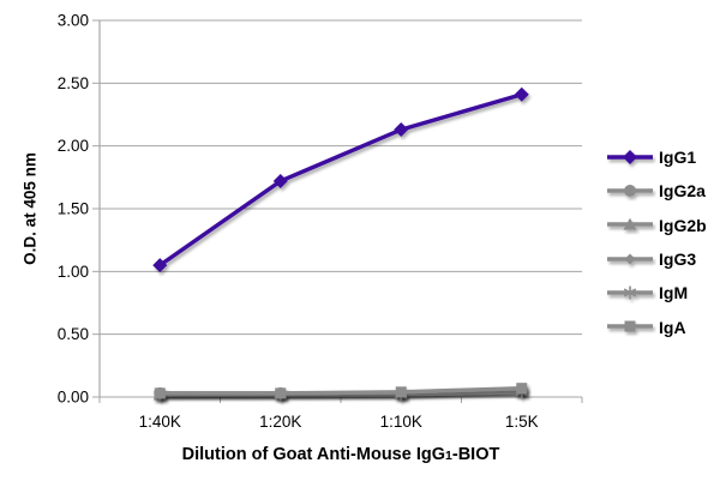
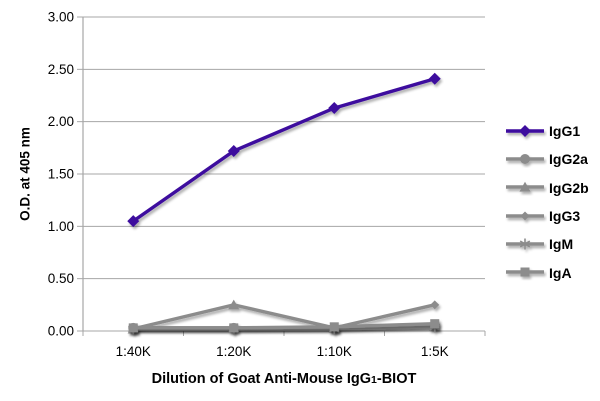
IgG2b/1:20K: 0.03 -> 0.25
IgG3/1:5K: 0.05 -> 0.25
